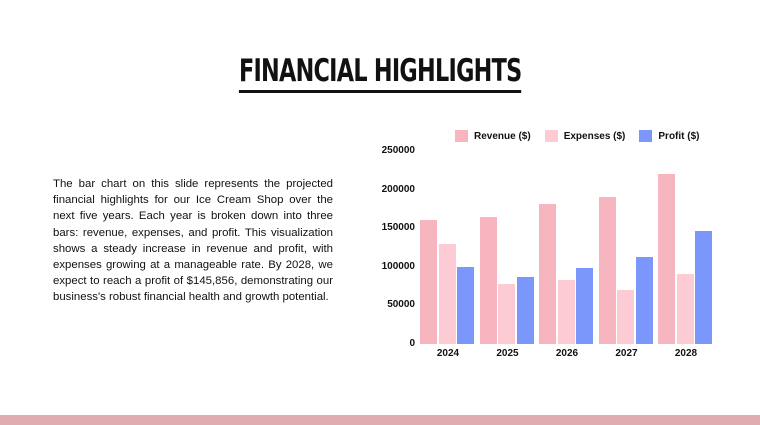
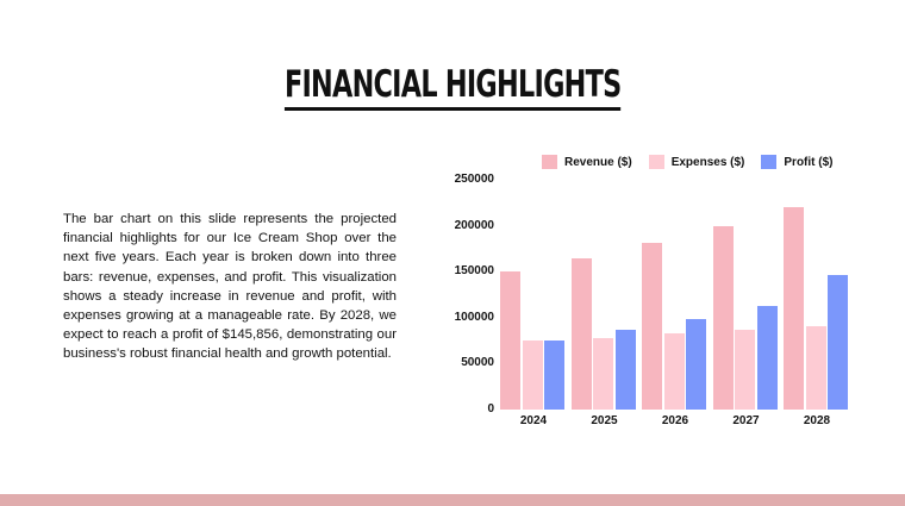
Revenue ($)/2024: 160000 -> 150000
Expenses ($)/2024: 130000 -> 80000
Profit ($)/2024: 100000 -> 80000
Revenue ($)/2027: 190000 -> 200000
Expenses ($)/2027: 70000 -> 90000
